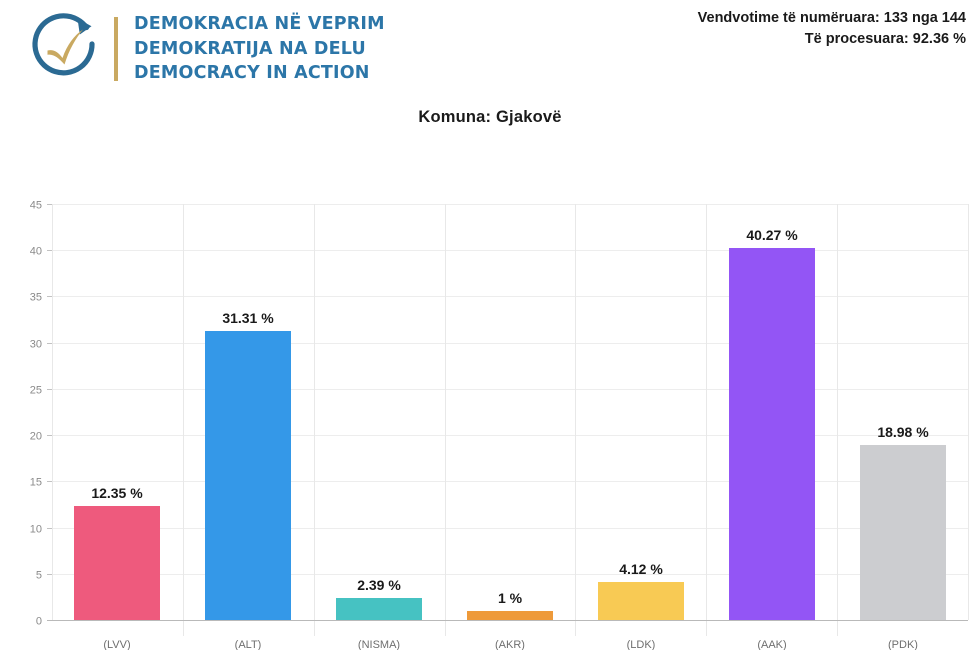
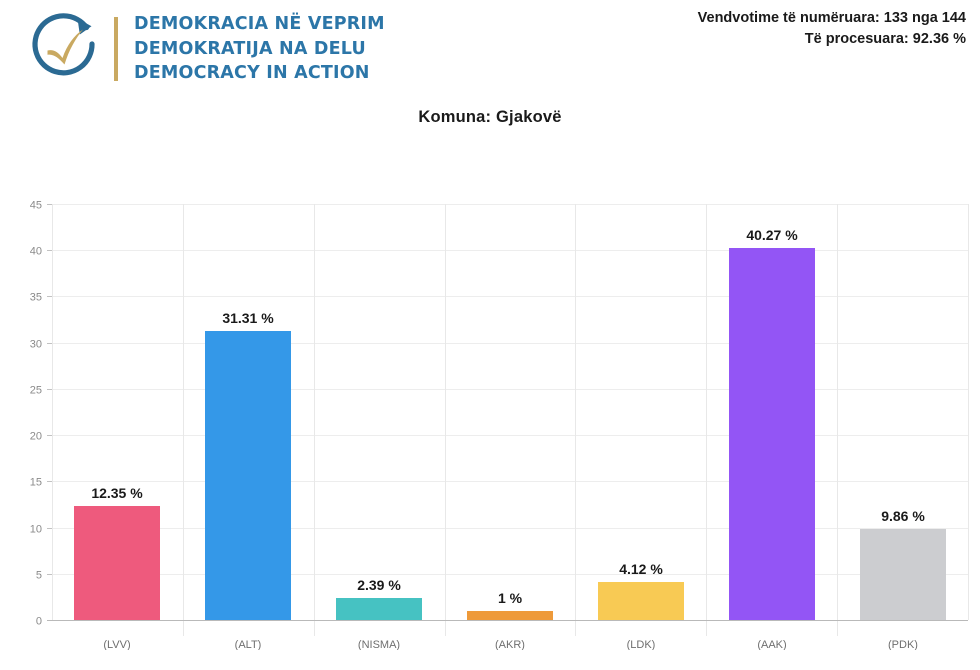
(PDK): 18.98 -> 9.86
